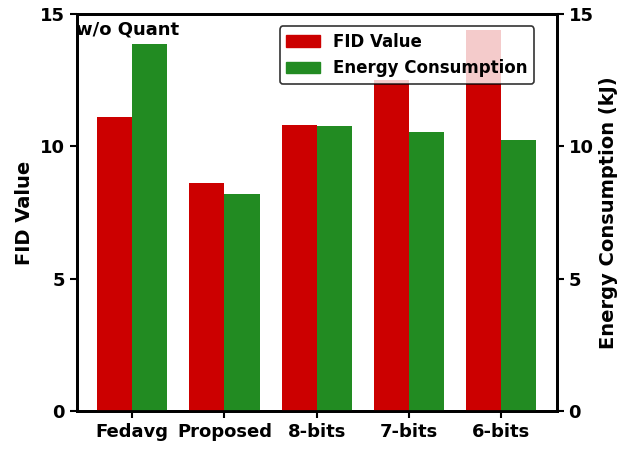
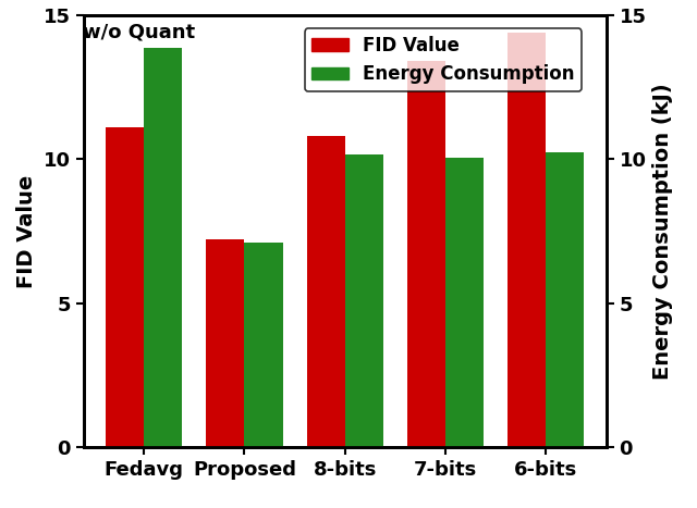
FID Value/Proposed: 8.6 -> 7.2
Energy Consumption/Proposed: 8.20 -> 7.10
Energy Consumption/8-bits: 10.75 -> 10.15
FID Value/7-bits: 12.5 -> 13.4
Energy Consumption/7-bits: 10.55 -> 10.05
